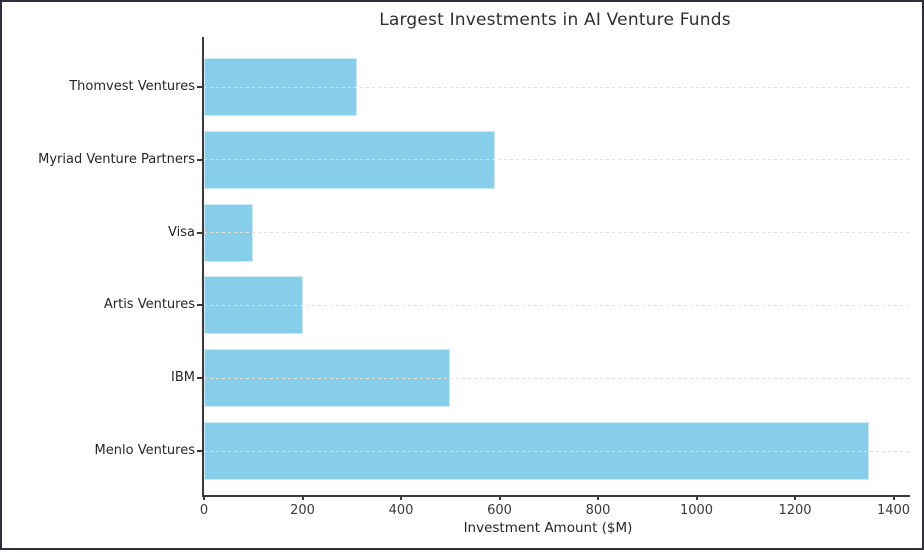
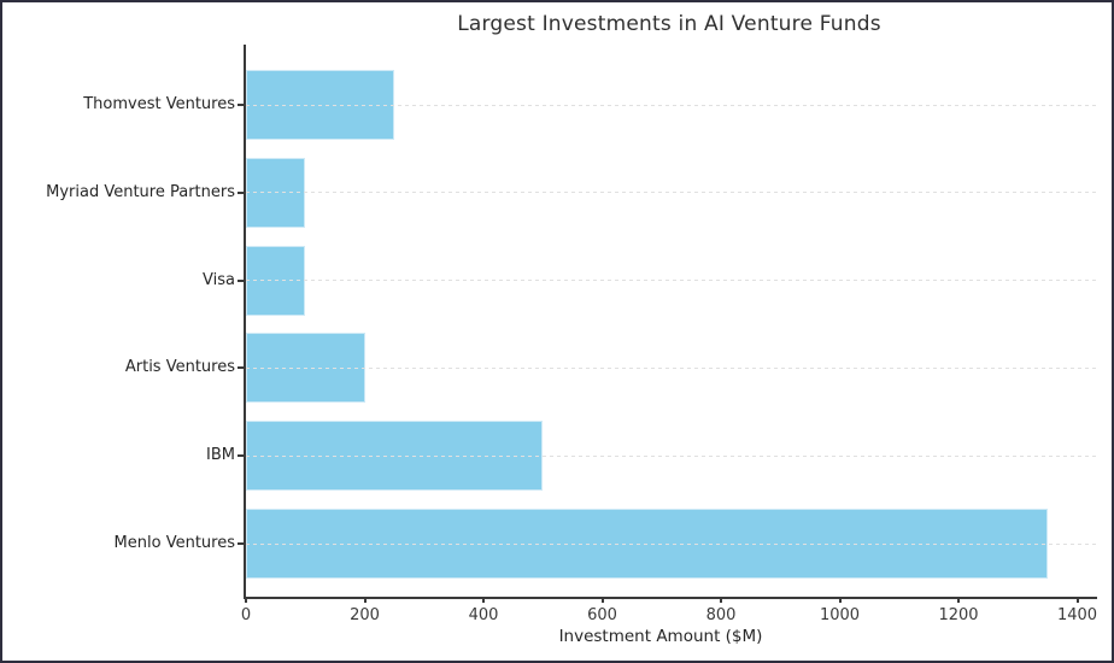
Thomvest Ventures: 310 -> 250
Myriad Venture Partners: 590 -> 100
